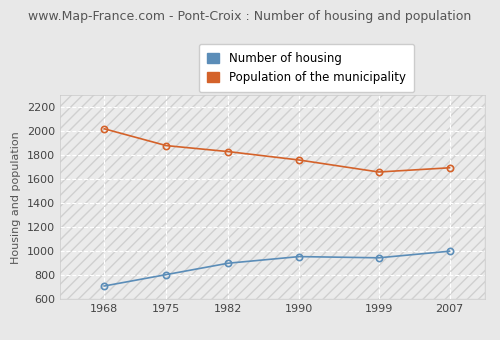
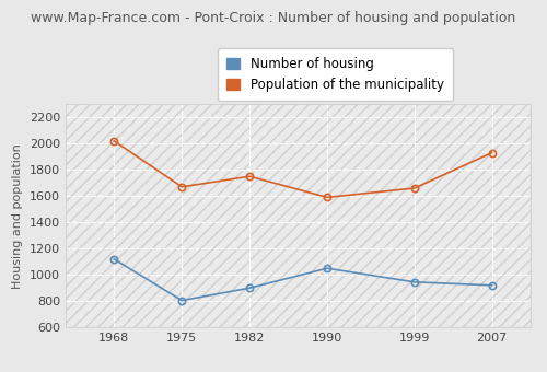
Number of housing/1968: 710 -> 1120
Population of the municipality/1975: 1880 -> 1670
Population of the municipality/1982: 1830 -> 1750
Number of housing/1990: 960 -> 1050
Population of the municipality/1990: 1760 -> 1590
Number of housing/2007: 1000 -> 920
Population of the municipality/2007: 1700 -> 1930
